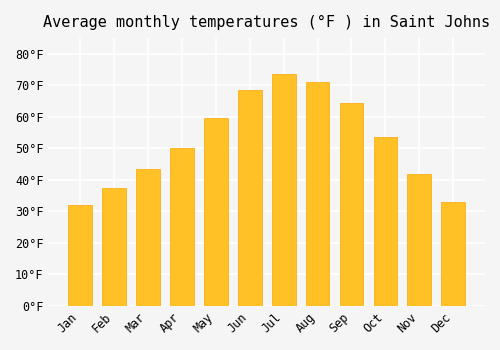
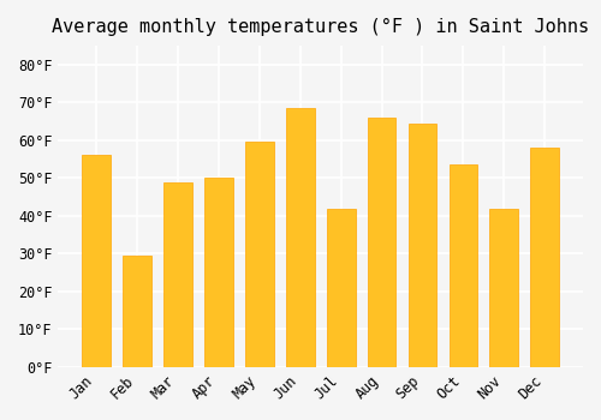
Jan: 32.0°F -> 56.0°F
Feb: 37.5°F -> 29.5°F
Mar: 43.5°F -> 49.0°F
Jul: 73.5°F -> 42.0°F
Aug: 71.0°F -> 66.0°F
Dec: 33.0°F -> 58.0°F
